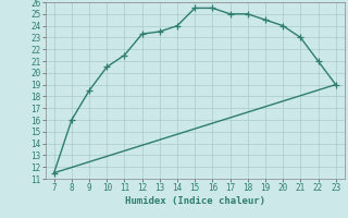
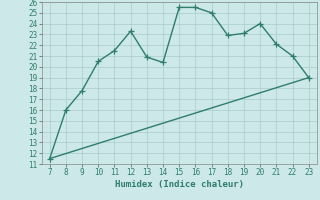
9: 18.5 -> 17.8
13: 23.5 -> 20.9
14: 24.0 -> 20.4
18: 25.0 -> 22.9
19: 24.5 -> 23.1
21: 23.0 -> 22.1
